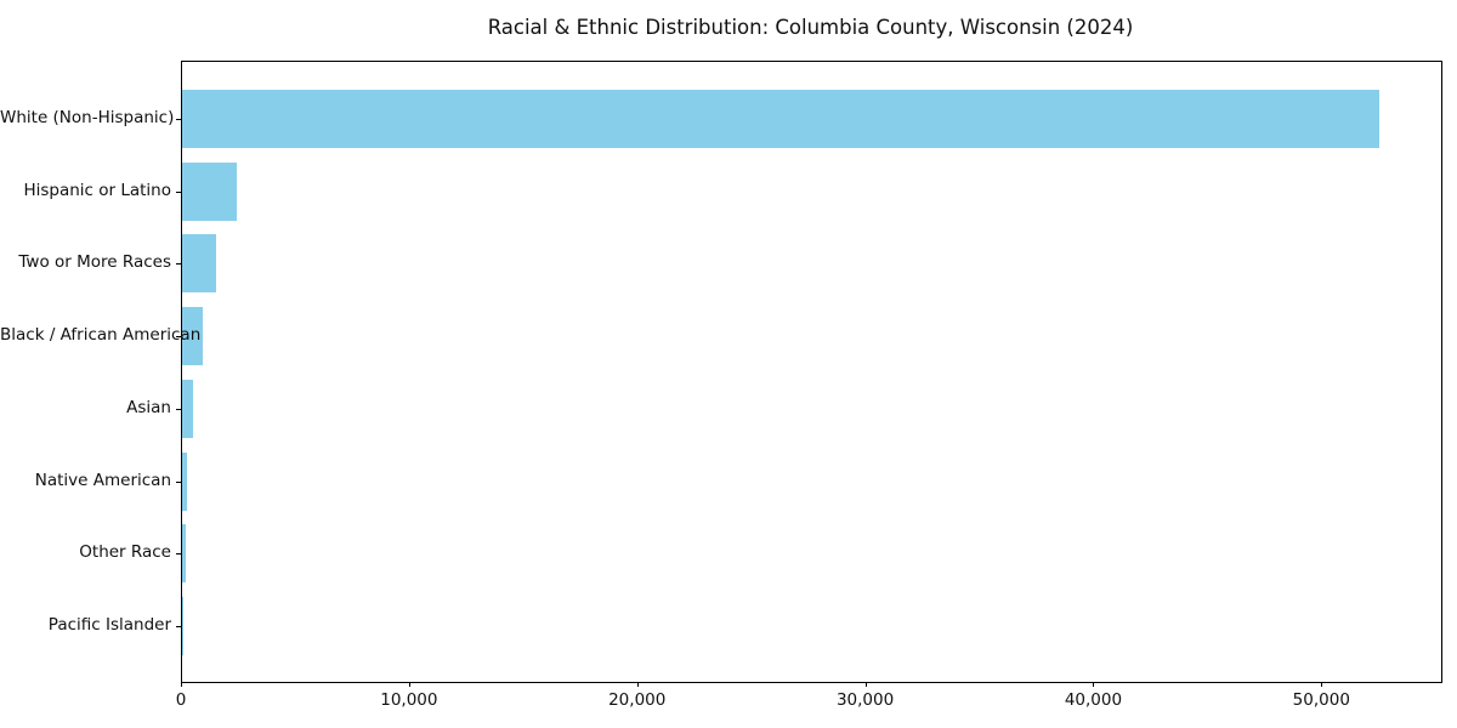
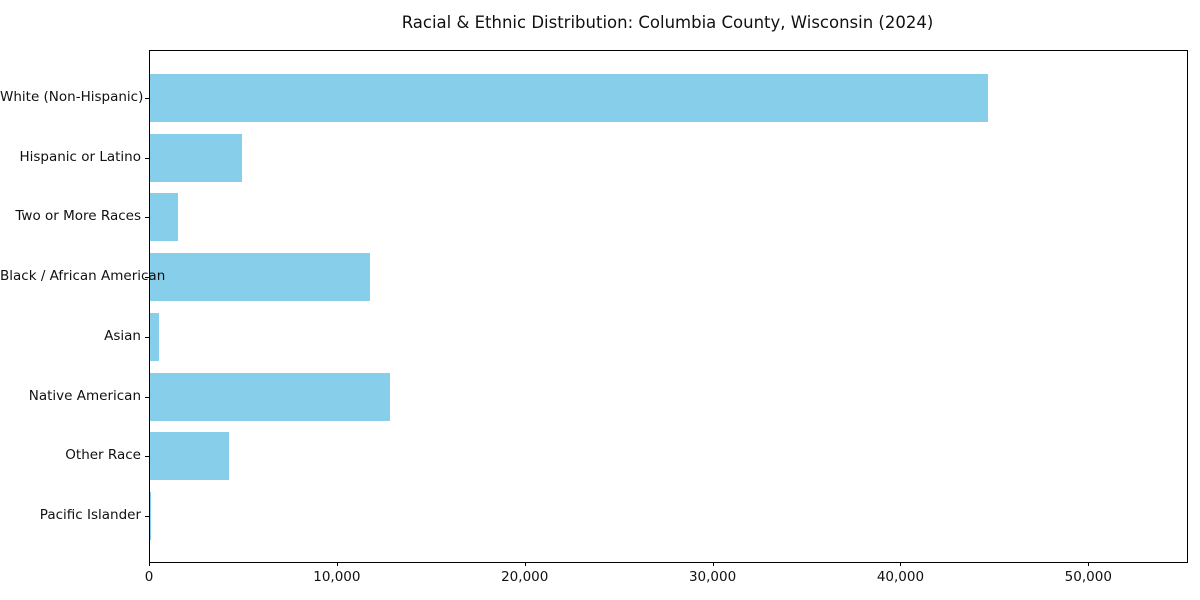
White (Non-Hispanic): 52500 -> 44600
Hispanic or Latino: 2400 -> 4900
Black / African American: 900 -> 11700
Native American: 200 -> 12800
Other Race: 200 -> 4200
